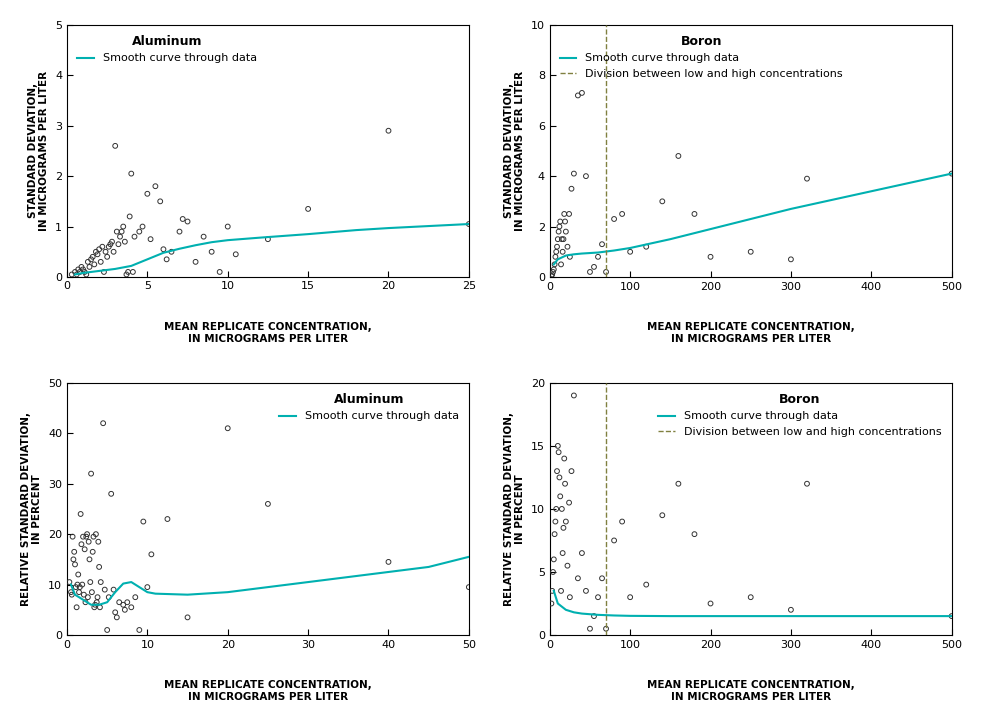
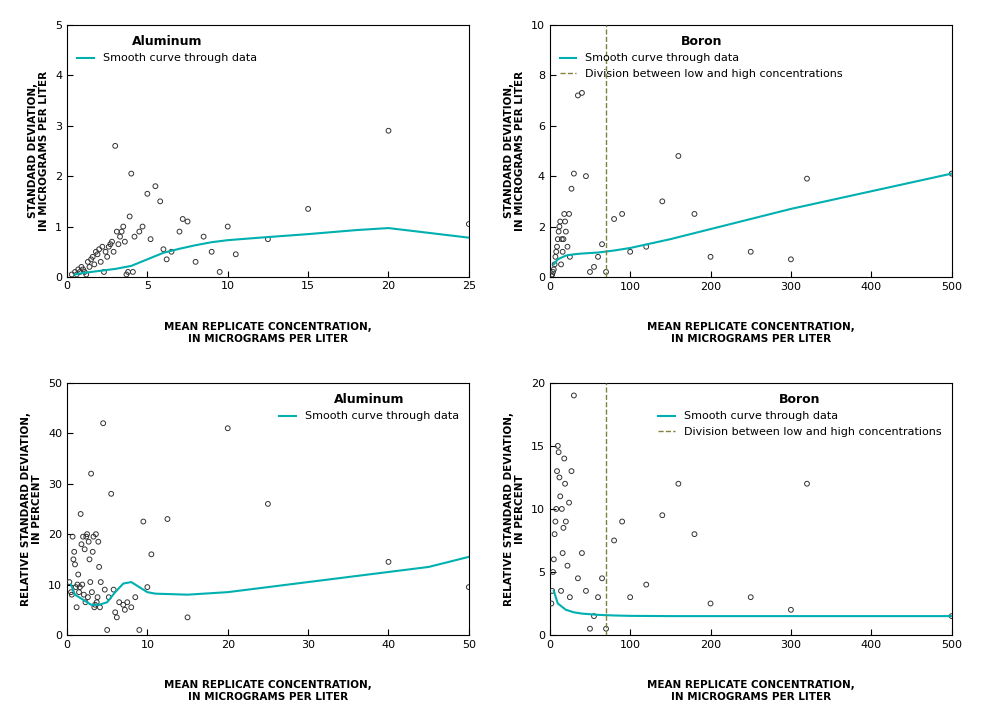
Smooth curve through data/25: 1.05 -> 0.78
